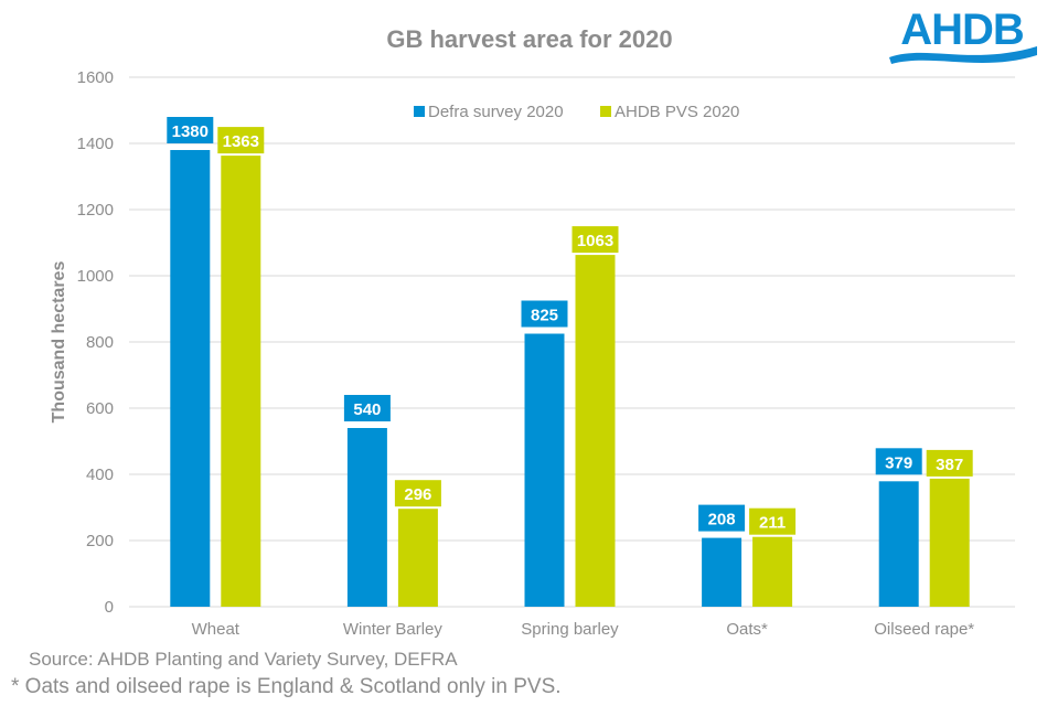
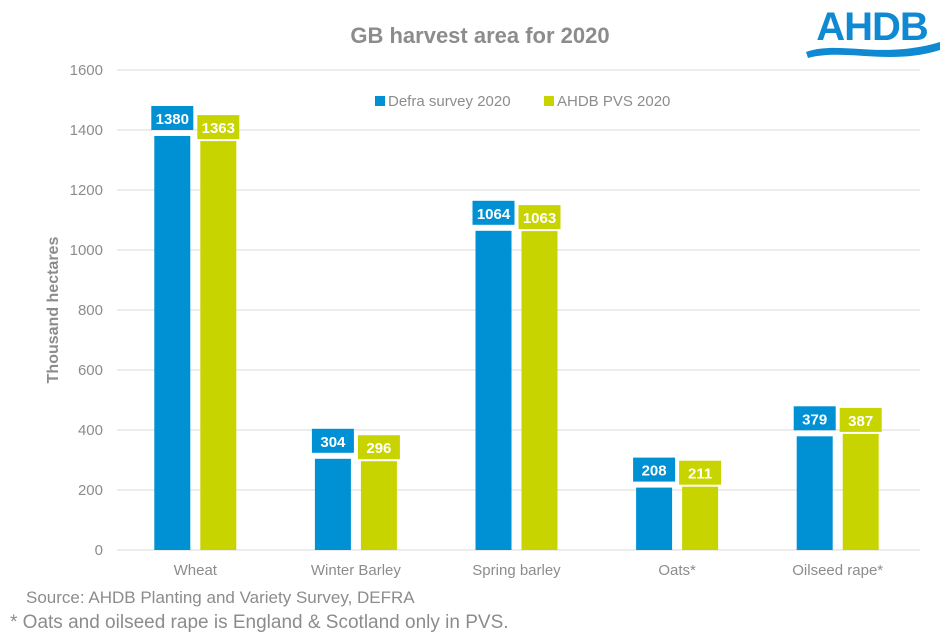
Defra survey 2020/Winter Barley: 540 -> 304
Defra survey 2020/Spring barley: 825 -> 1064
